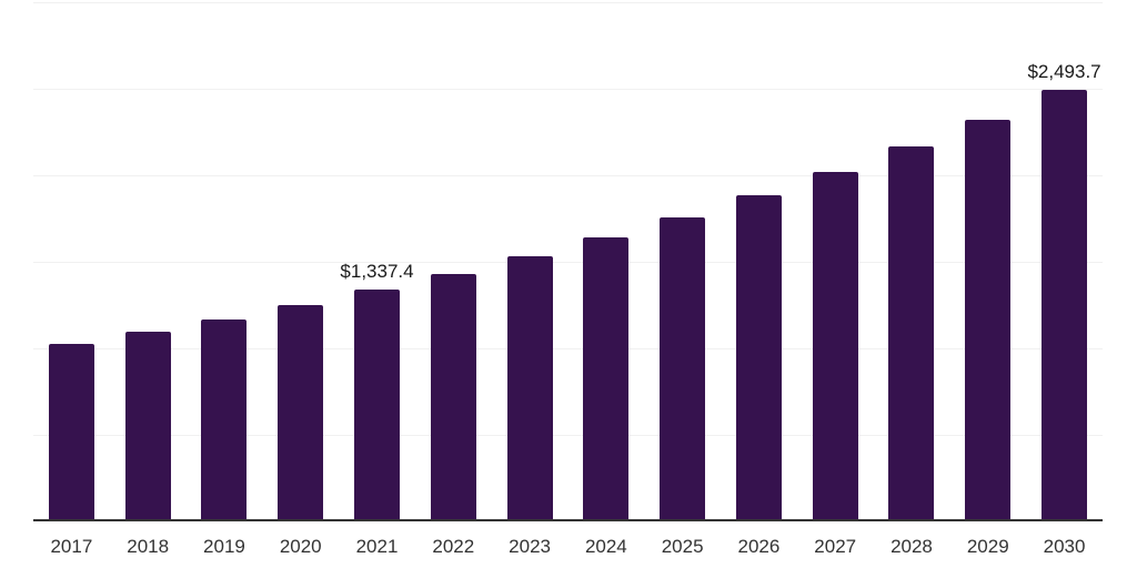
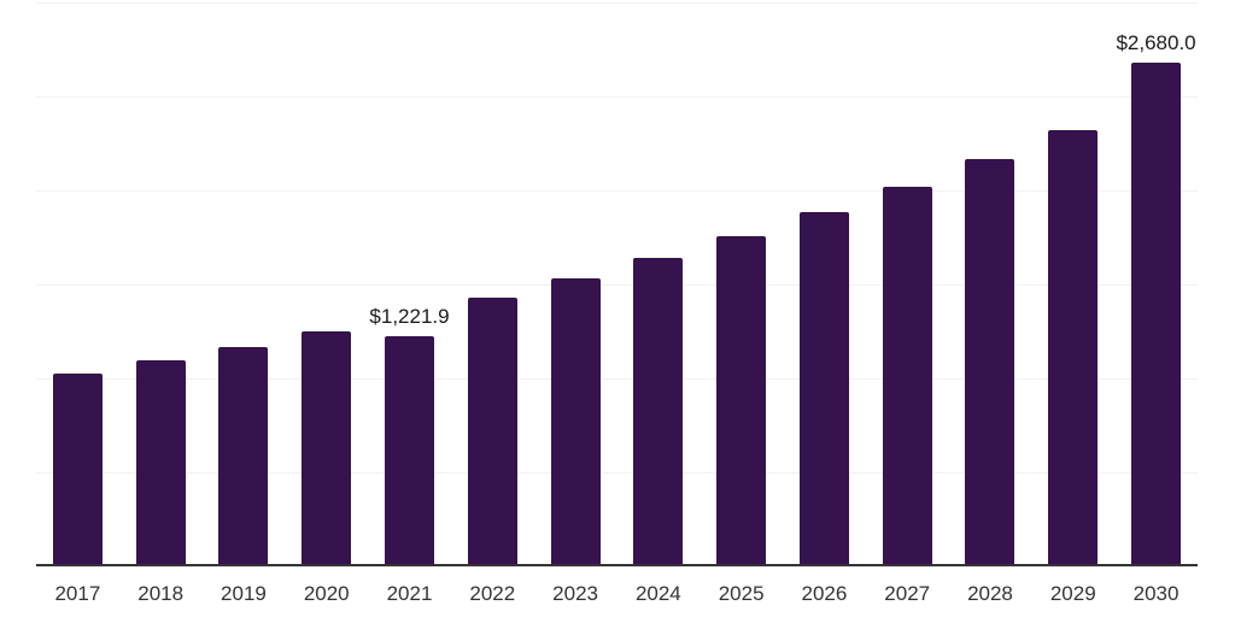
2021: $1,337.4 -> $1,221.9
2030: $2,493.7 -> $2,680.0
